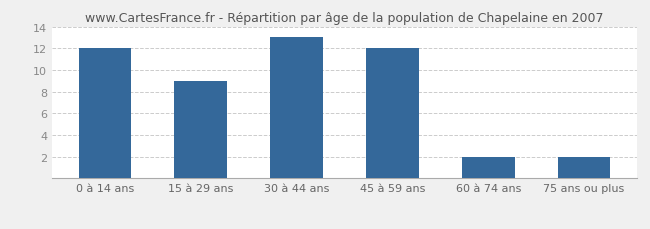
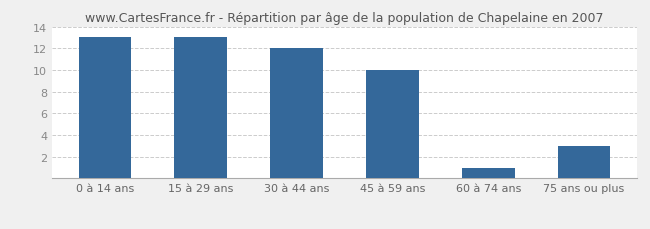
0 à 14 ans: 12 -> 13
15 à 29 ans: 9 -> 13
30 à 44 ans: 13 -> 12
45 à 59 ans: 12 -> 10
60 à 74 ans: 2 -> 1
75 ans ou plus: 2 -> 3
